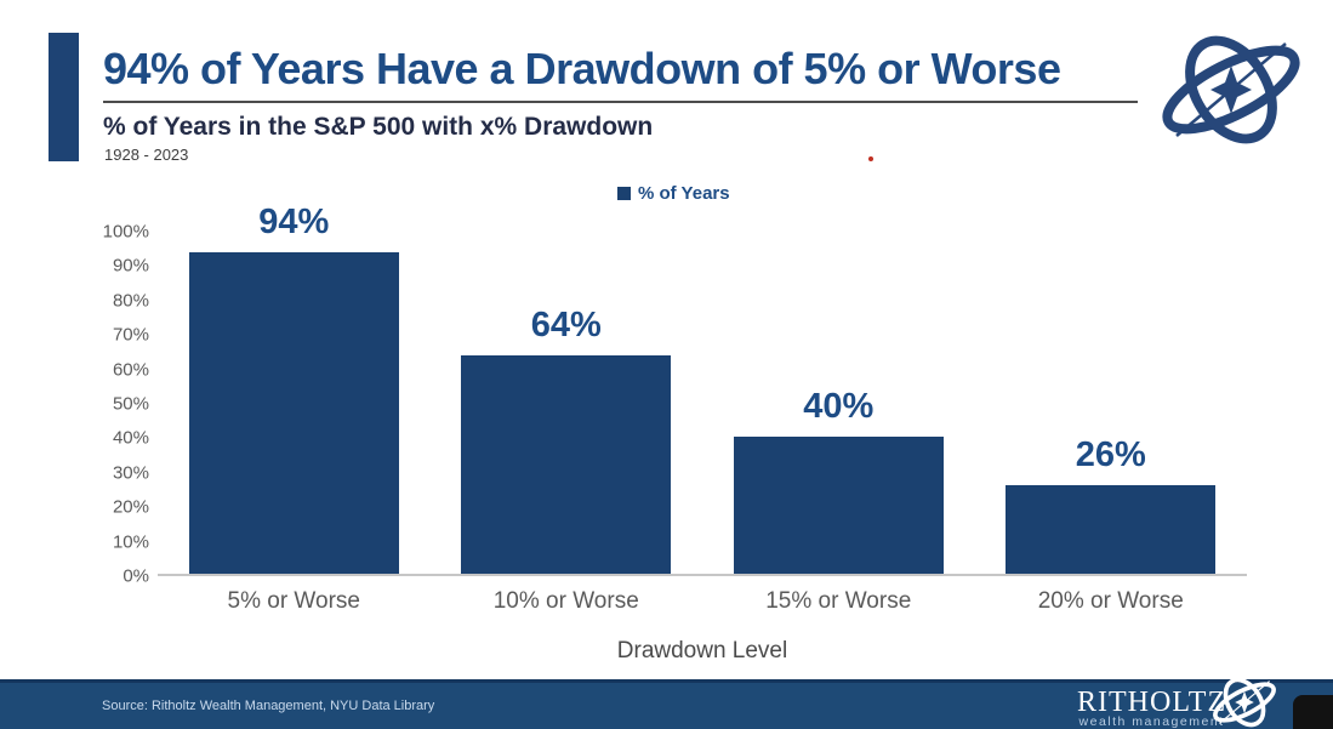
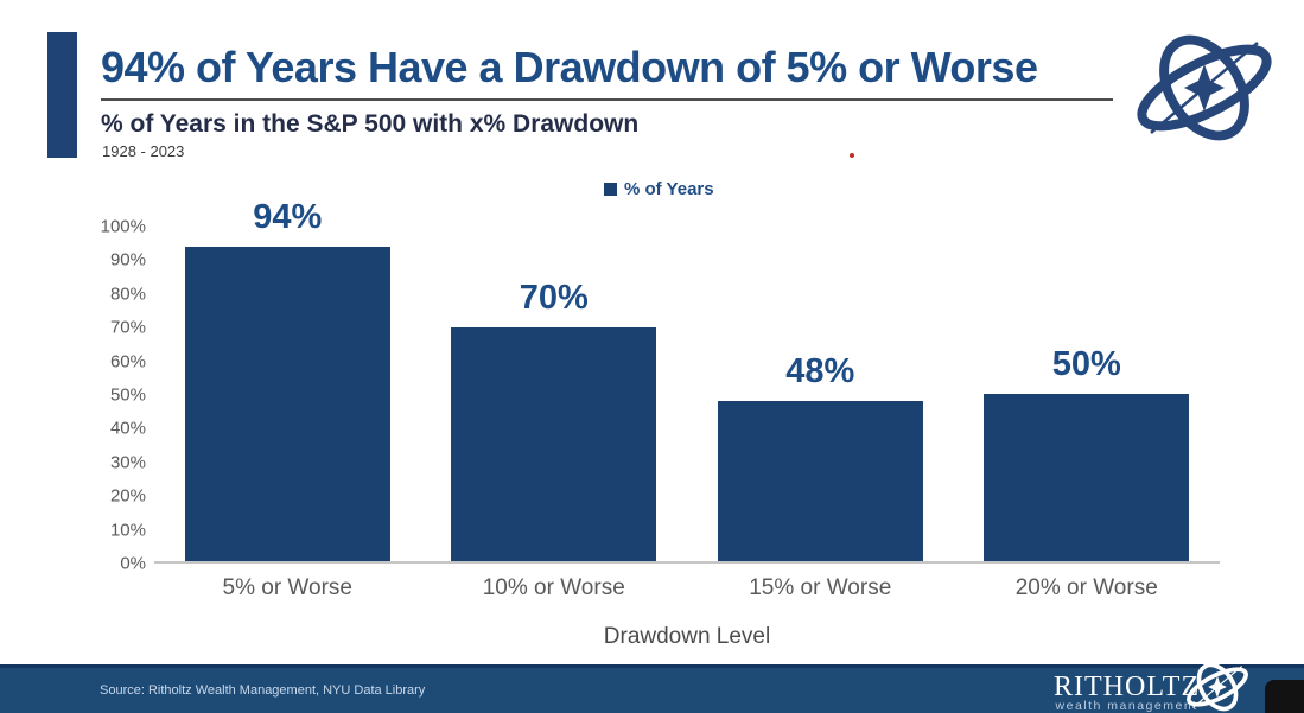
10% or Worse: 64% -> 70%
15% or Worse: 40% -> 48%
20% or Worse: 26% -> 50%
